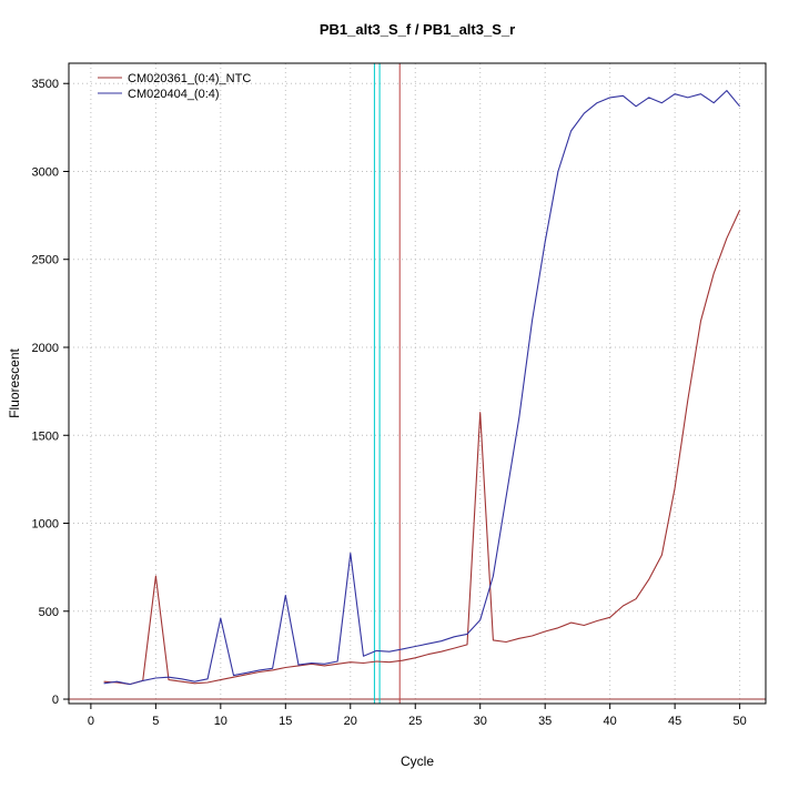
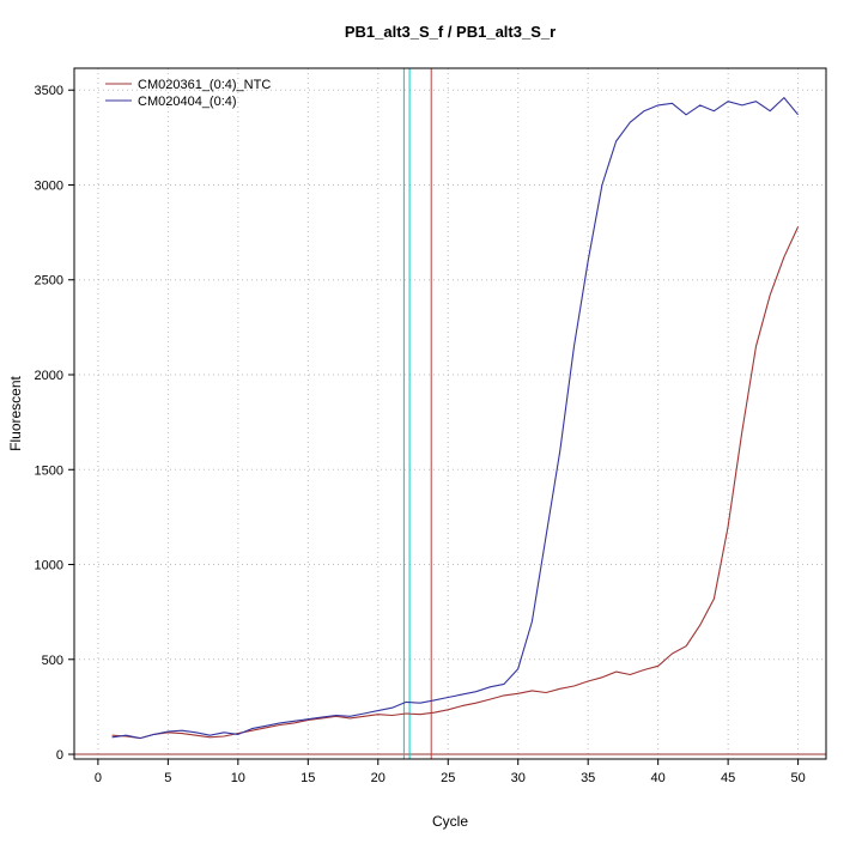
CM020361_(0:4)_NTC/5: 700 -> 120
CM020404_(0:4)/10: 460 -> 100
CM020404_(0:4)/15: 590 -> 180
CM020404_(0:4)/20: 830 -> 230
CM020361_(0:4)_NTC/30: 1630 -> 320
